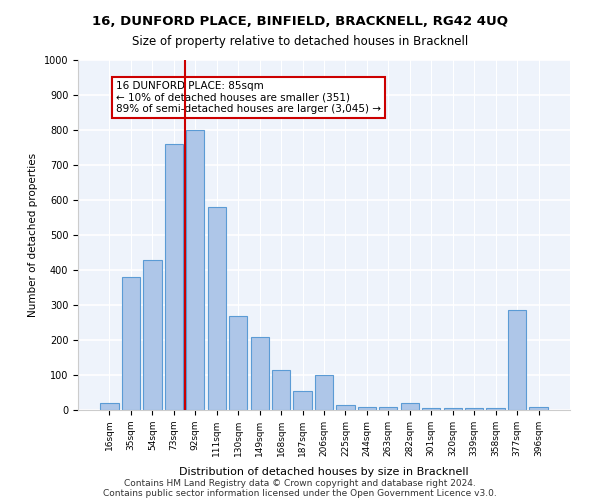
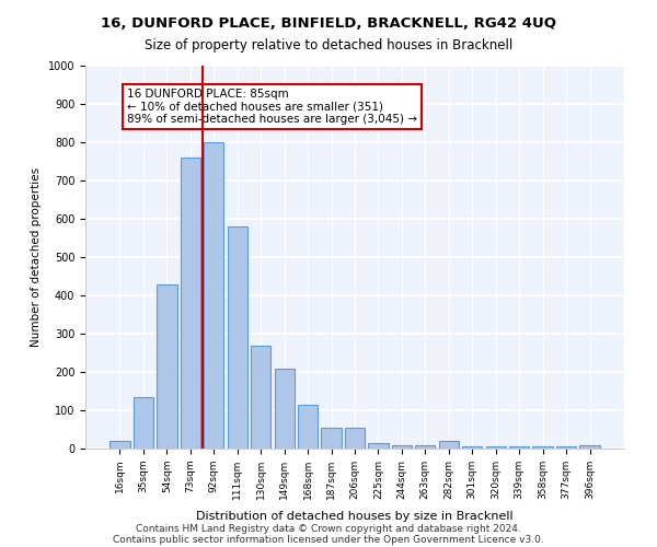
35sqm: 380 -> 135
206sqm: 100 -> 55
377sqm: 285 -> 5
